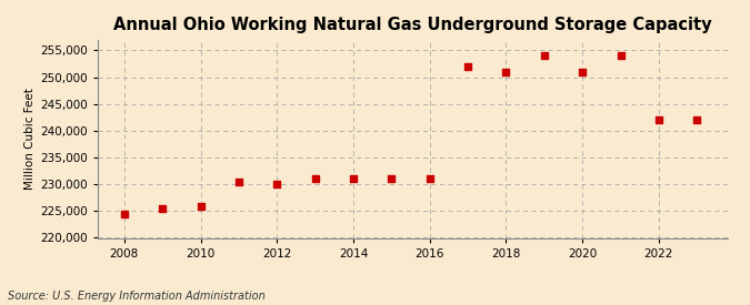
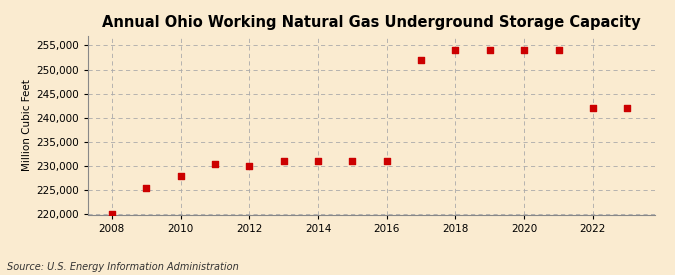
2008: 224,500 -> 220,000
2010: 226,000 -> 228,000
2018: 251,000 -> 254,000
2020: 251,000 -> 254,000
